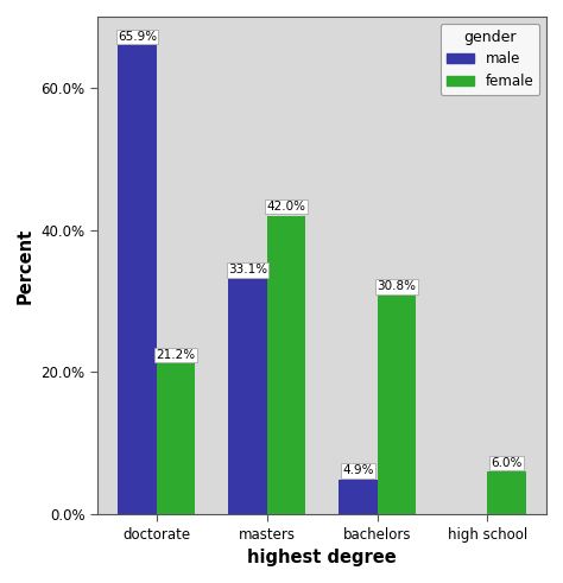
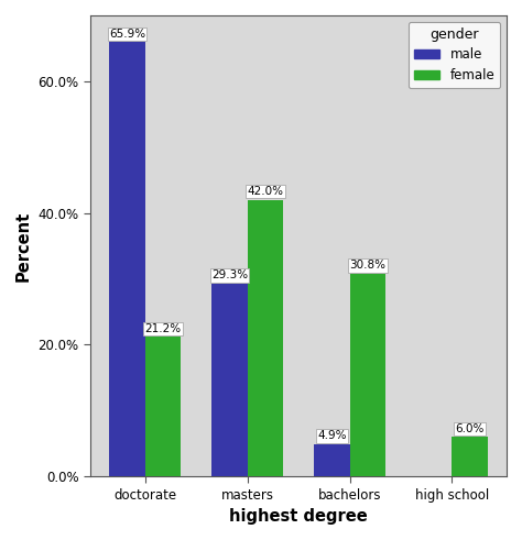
male/masters: 33.1% -> 29.3%
